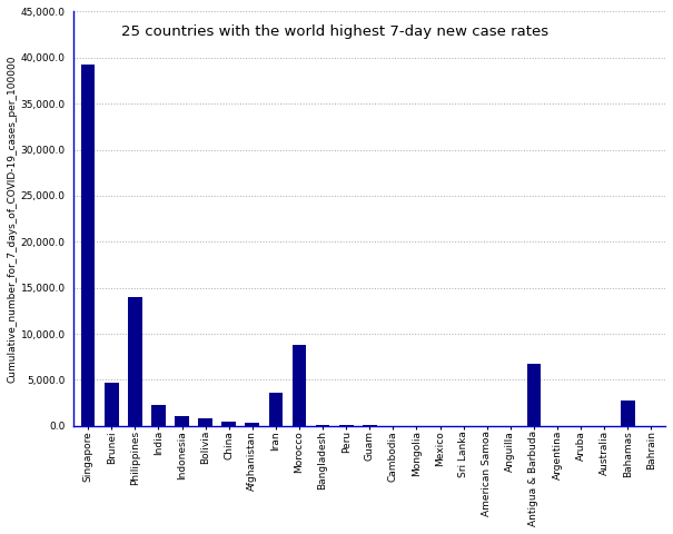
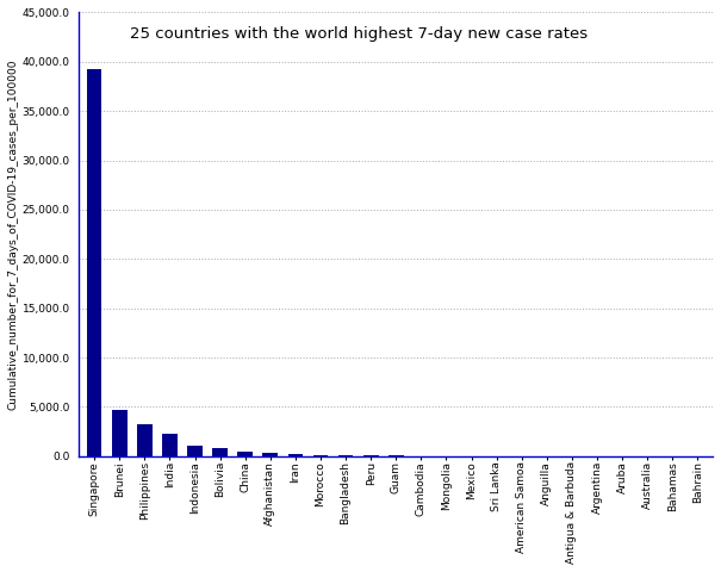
Philippines: 14,000 -> 3,200
Iran: 3,600 -> 200
Morocco: 8,800 -> 100
Antigua & Barbuda: 6,800 -> 0
Bahamas: 2,800 -> 0
